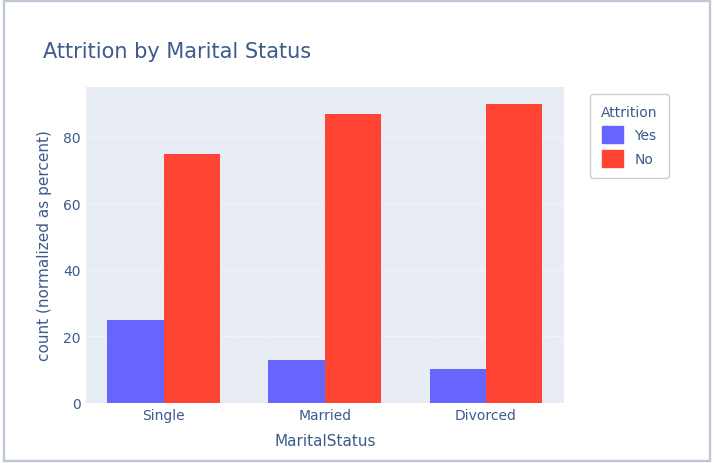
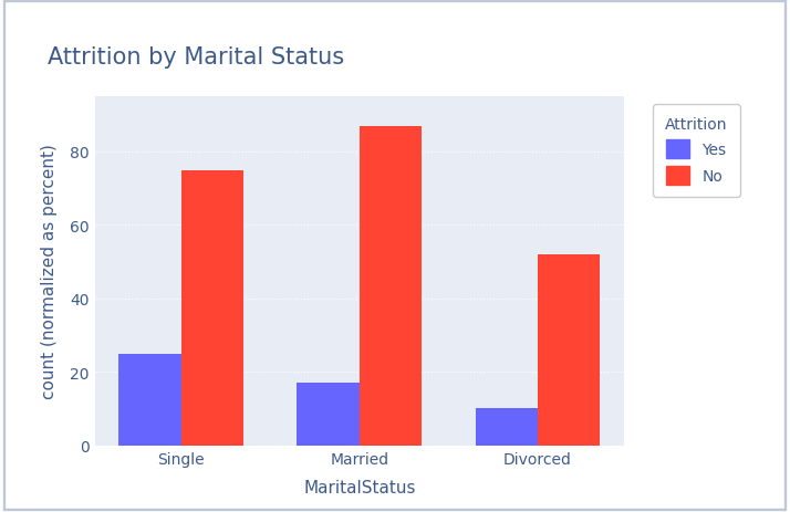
Yes/Married: 13 -> 17
No/Divorced: 90 -> 52
